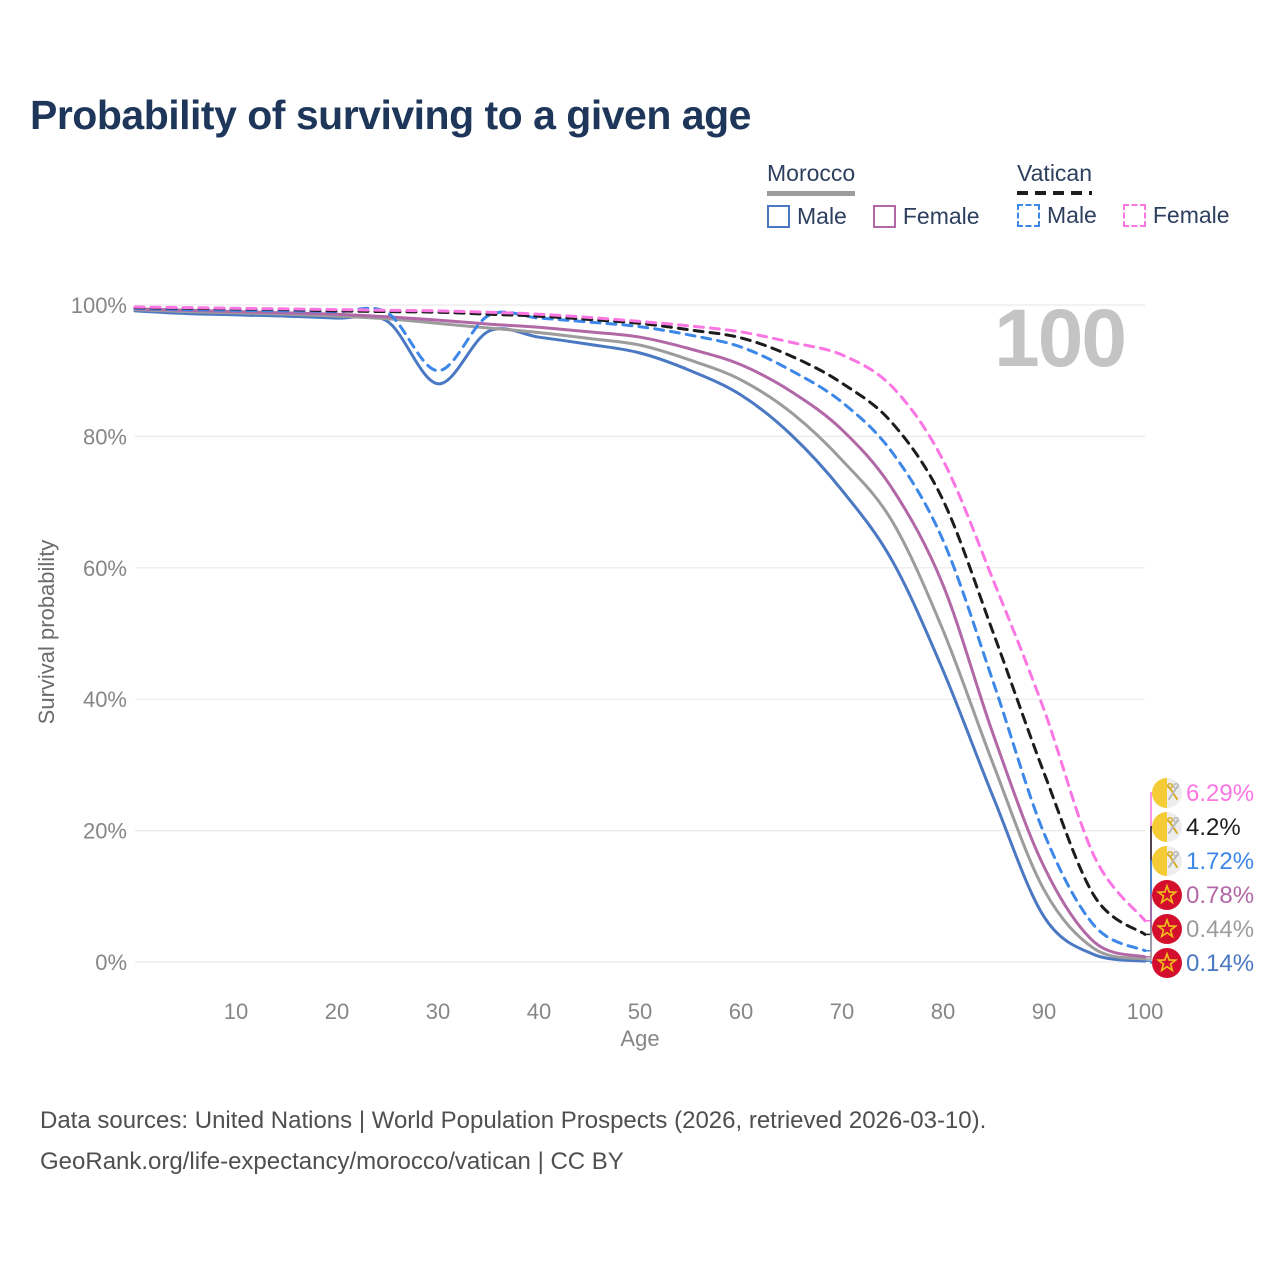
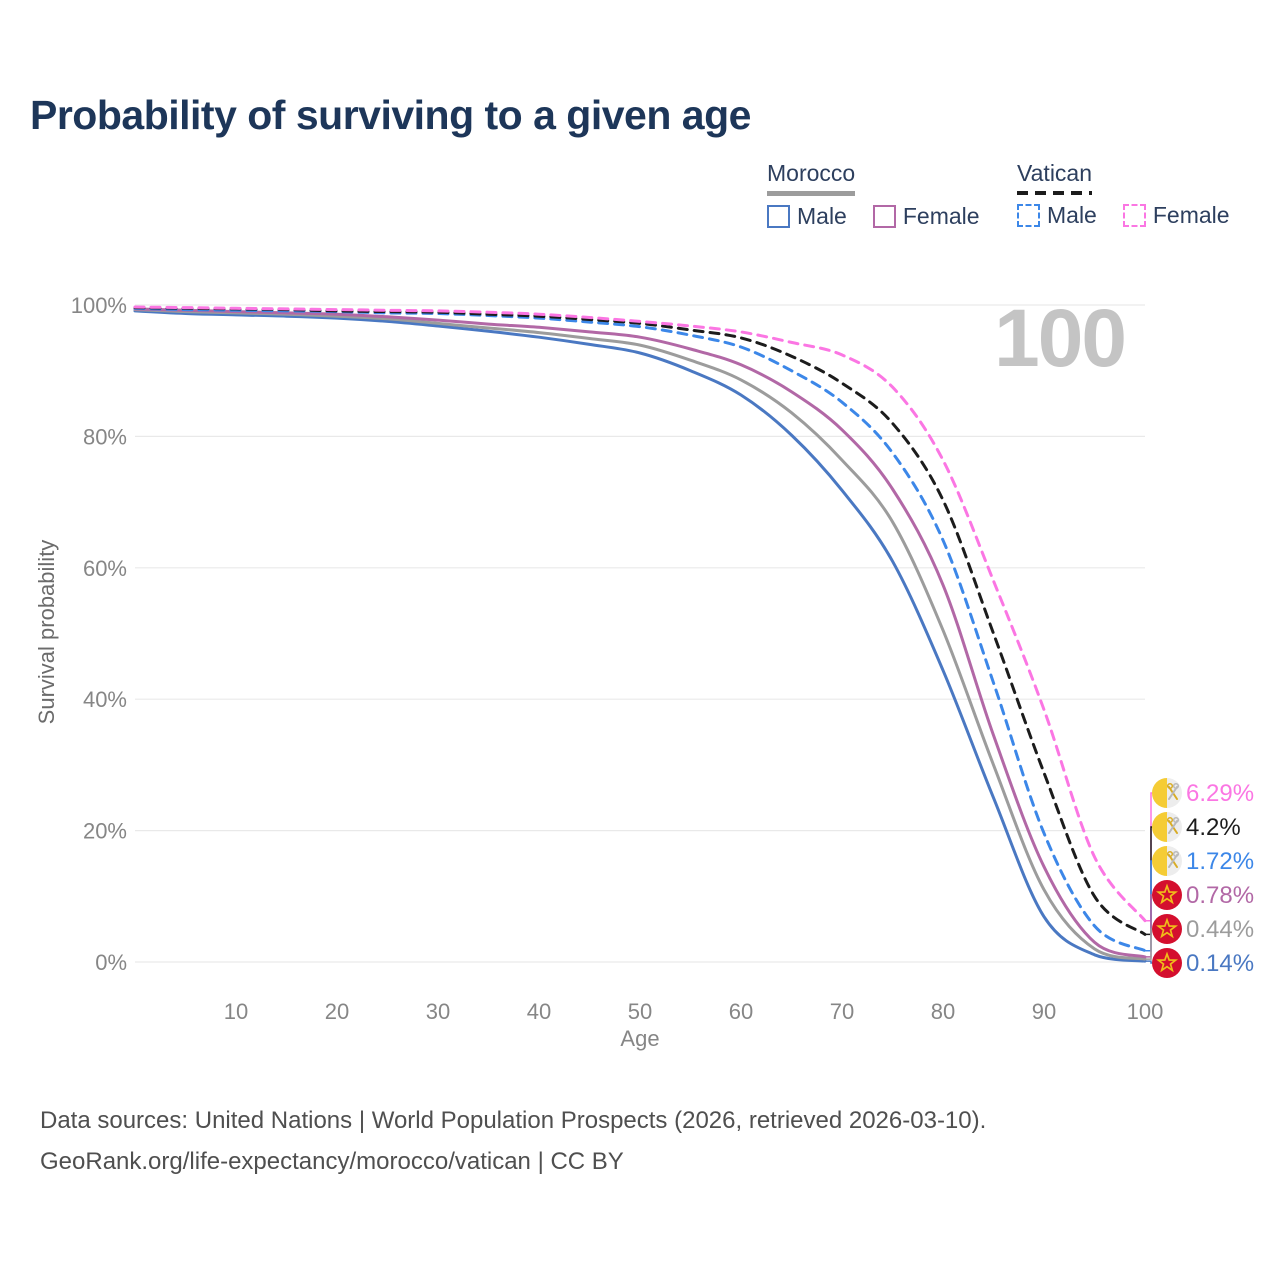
Morocco Male/30: 88% -> 97%
Vatican Male/30: 90% -> 99%
